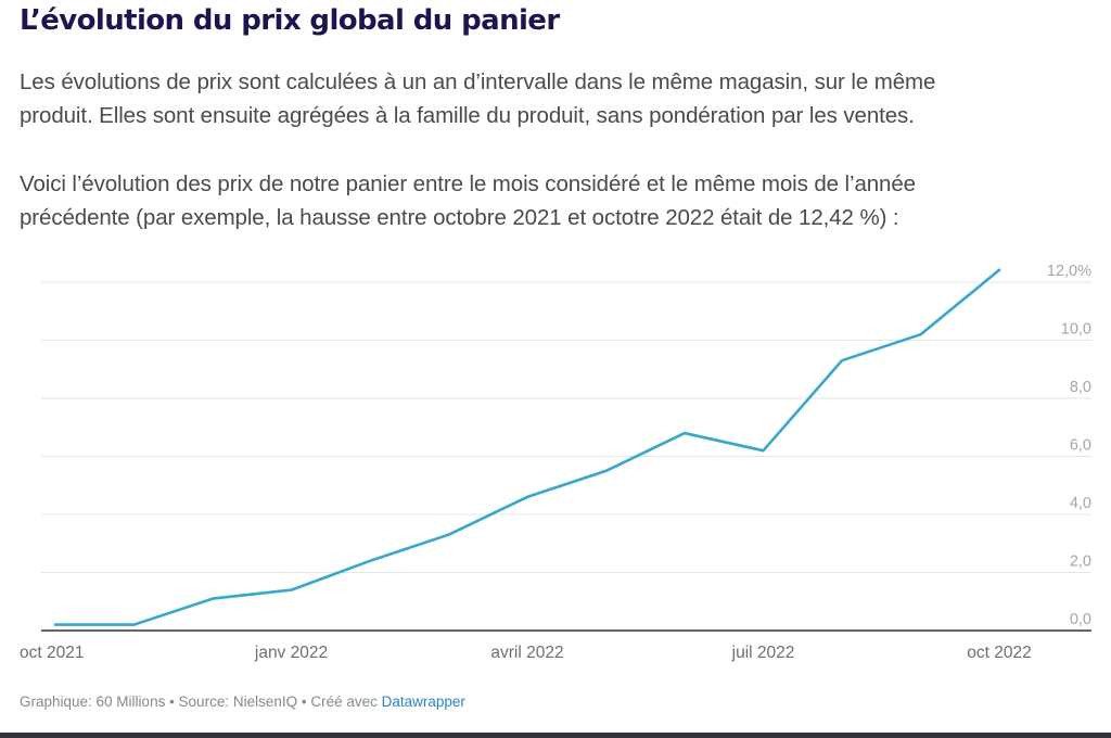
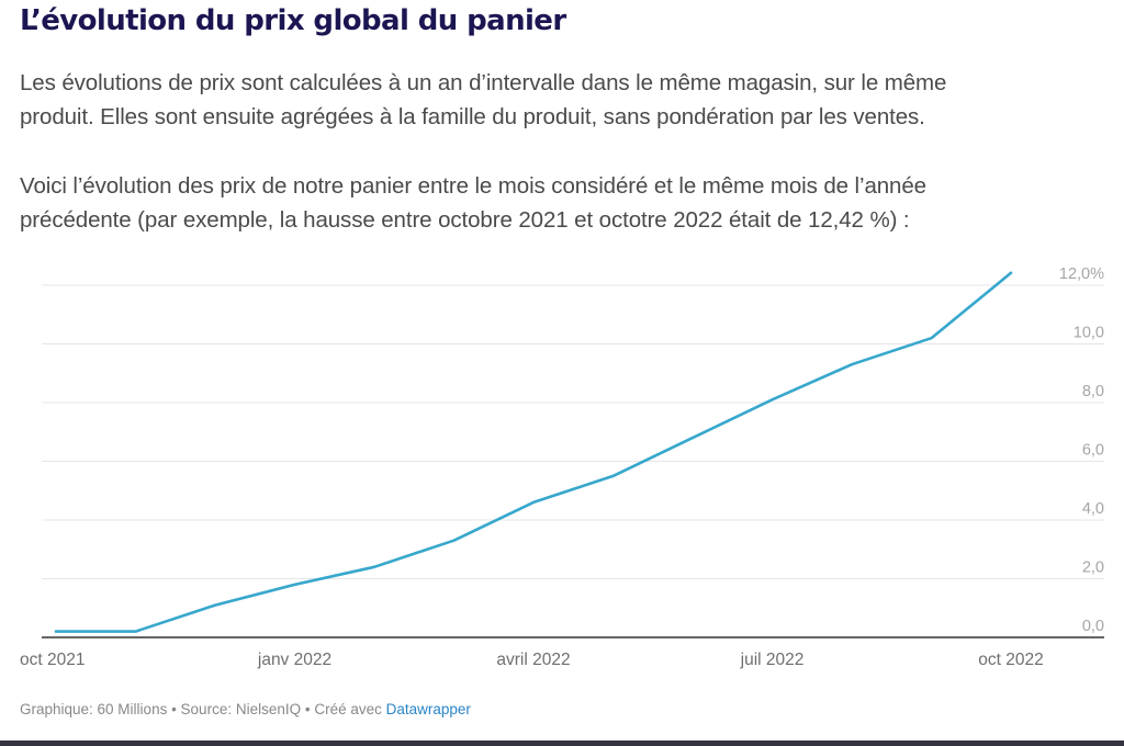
janv 2022: 1,4% -> 1,8%
juil 2022: 6,2% -> 8,1%
